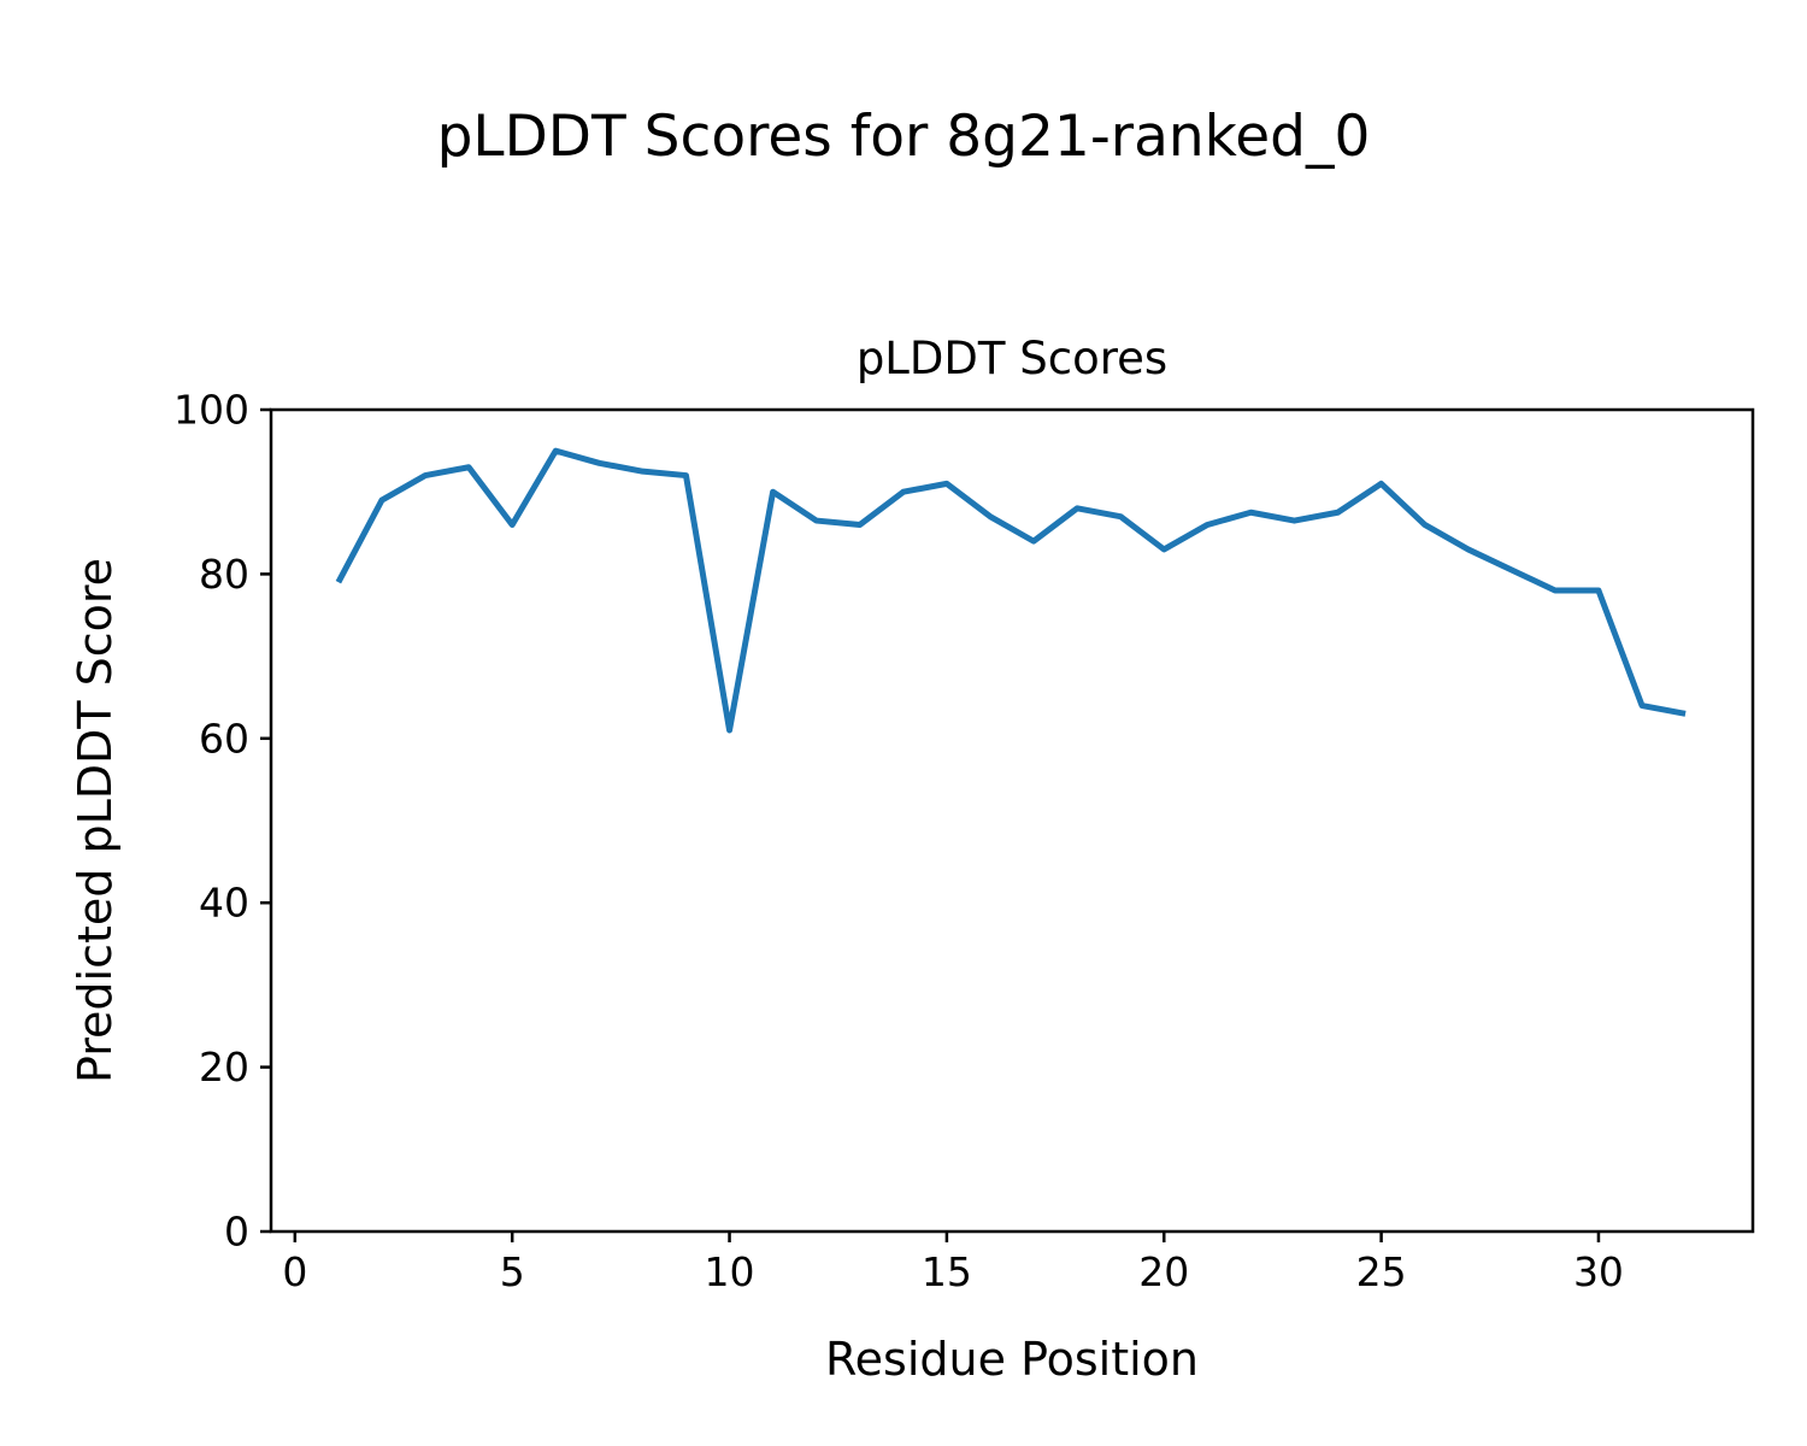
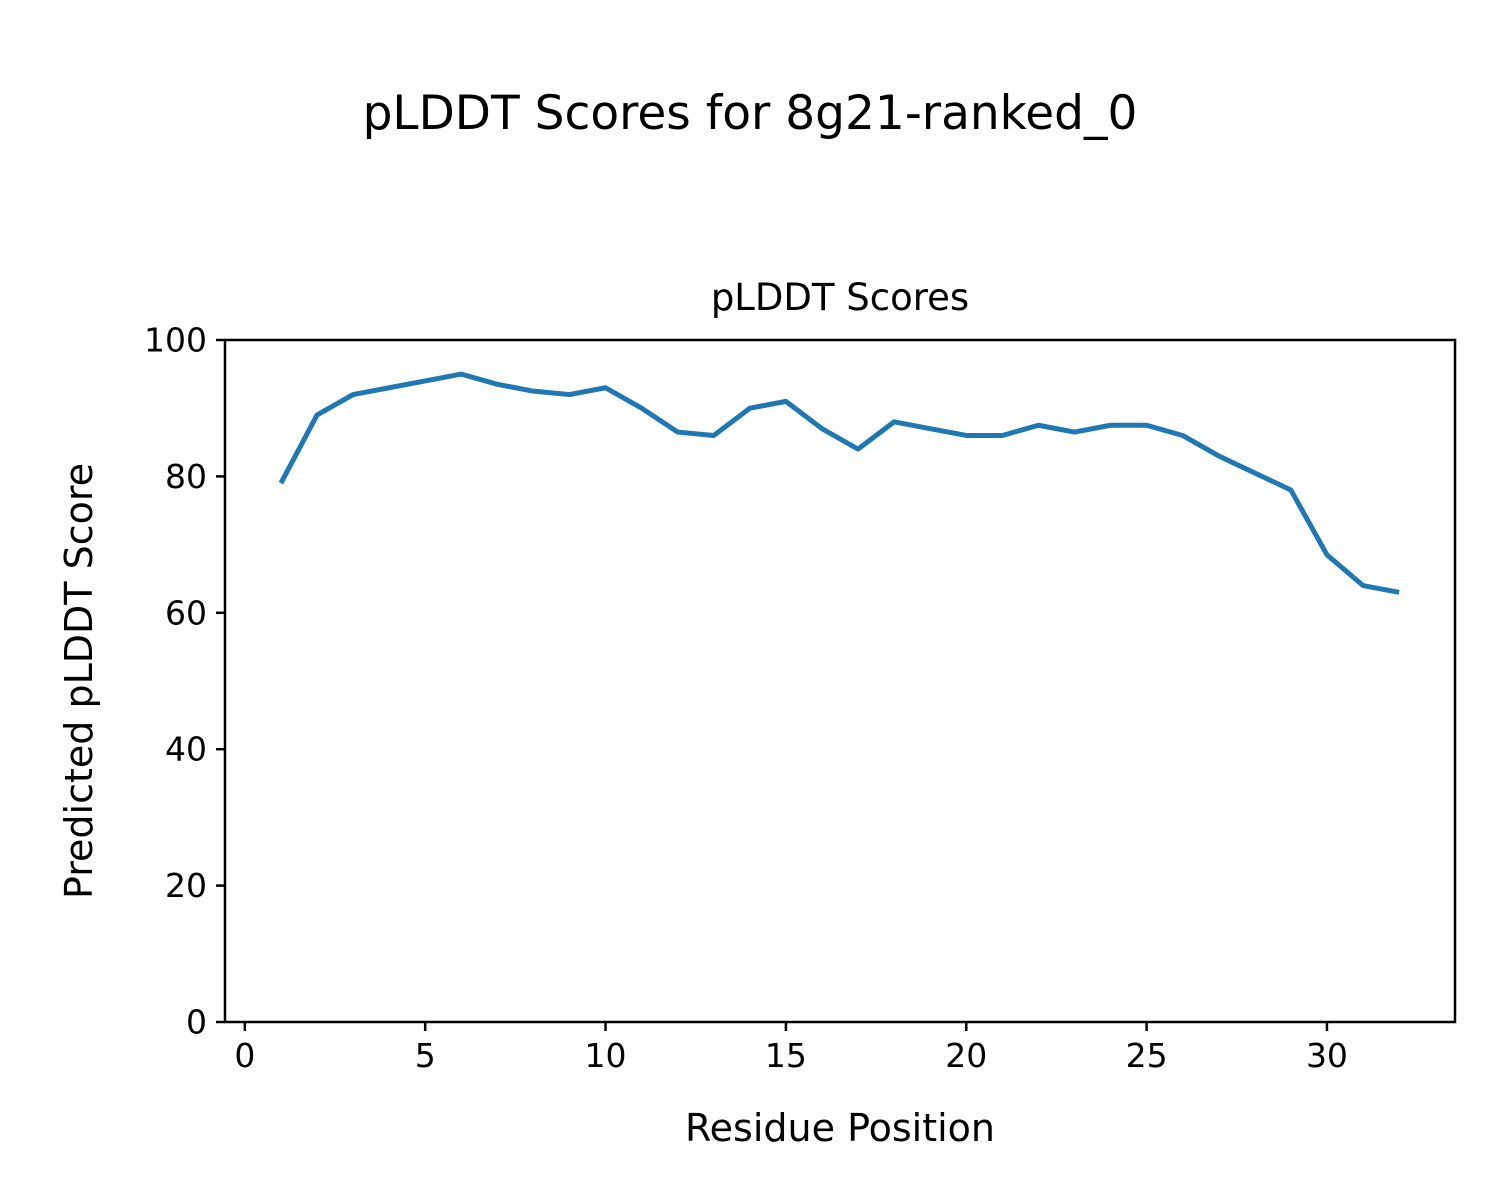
5: 86 -> 94
10: 61 -> 93
20: 83 -> 86
25: 91 -> 88
30: 78 -> 68
